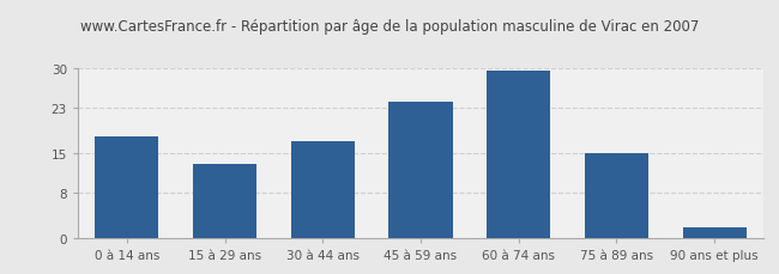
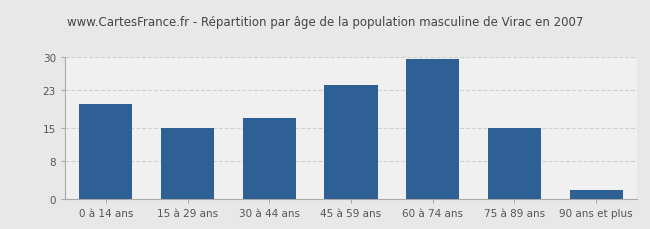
0 à 14 ans: 18.0 -> 20.0
15 à 29 ans: 13.0 -> 15.0
